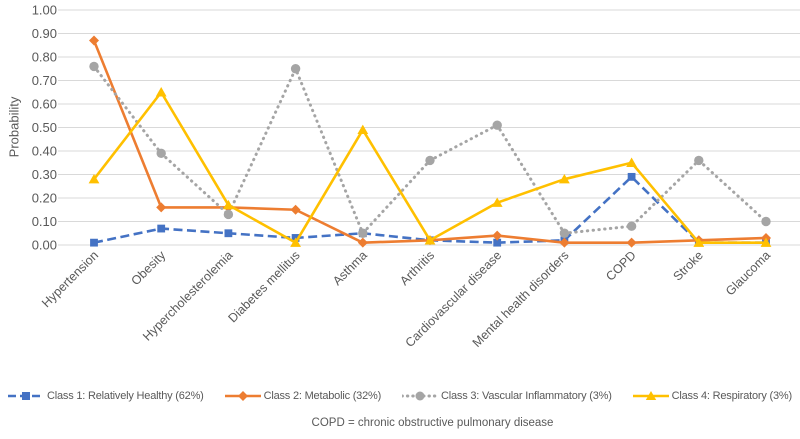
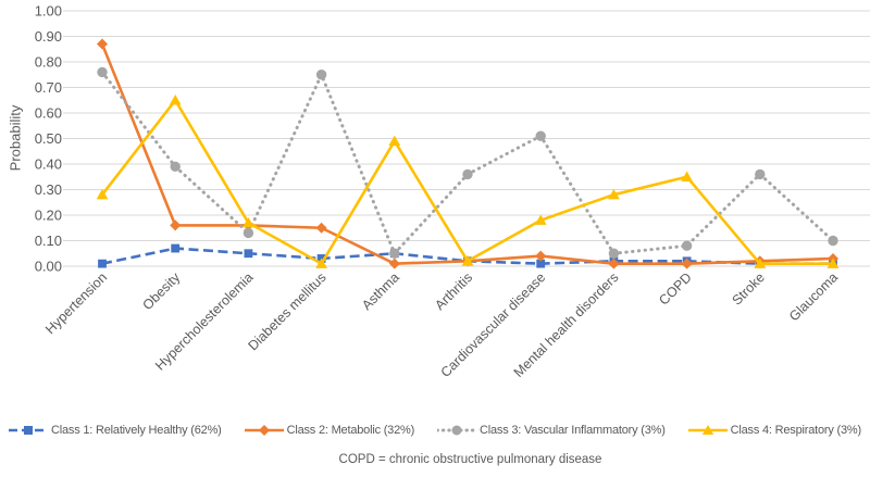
Class 1: Relatively Healthy (62%)/COPD: 0.29 -> 0.02
